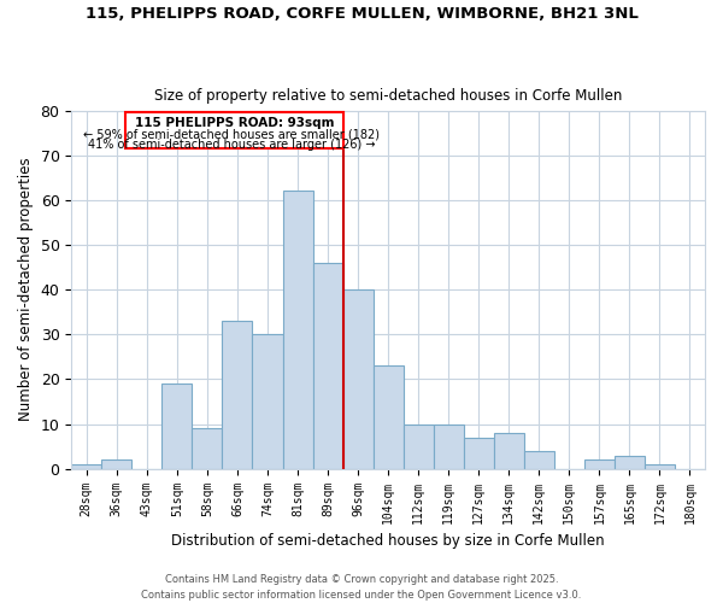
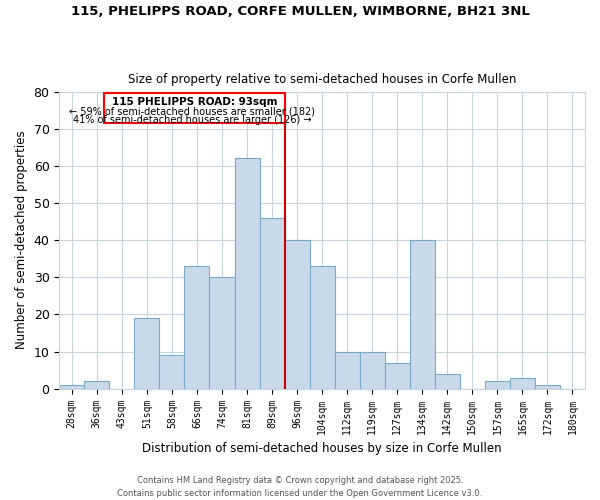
104sqm: 23 -> 33
134sqm: 8 -> 40
